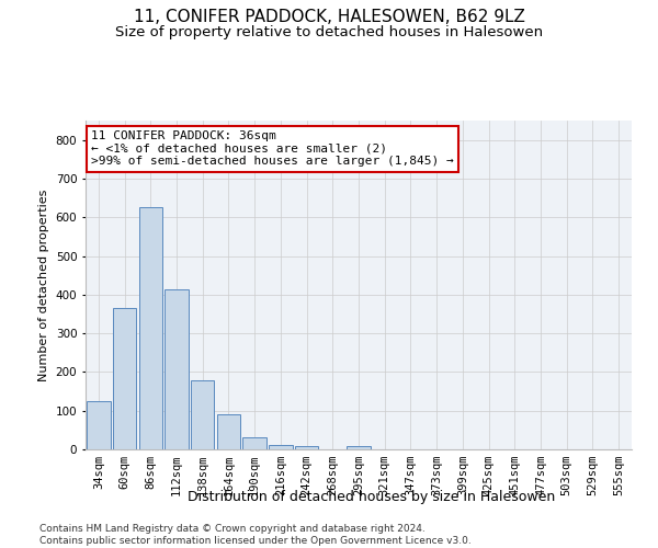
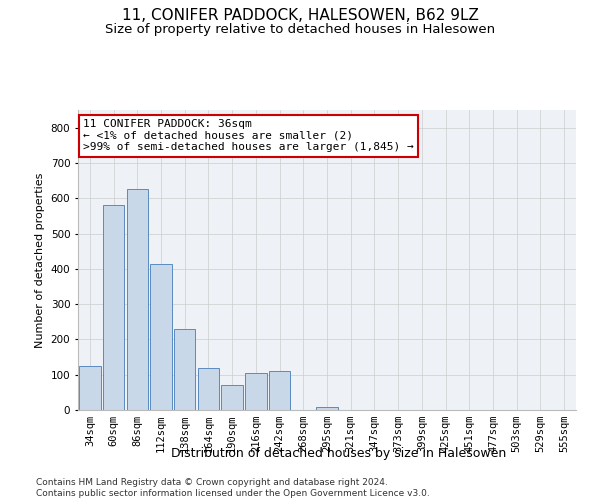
60sqm: 365 -> 580
138sqm: 178 -> 230
164sqm: 90 -> 120
190sqm: 30 -> 70
216sqm: 12 -> 105
242sqm: 8 -> 110
